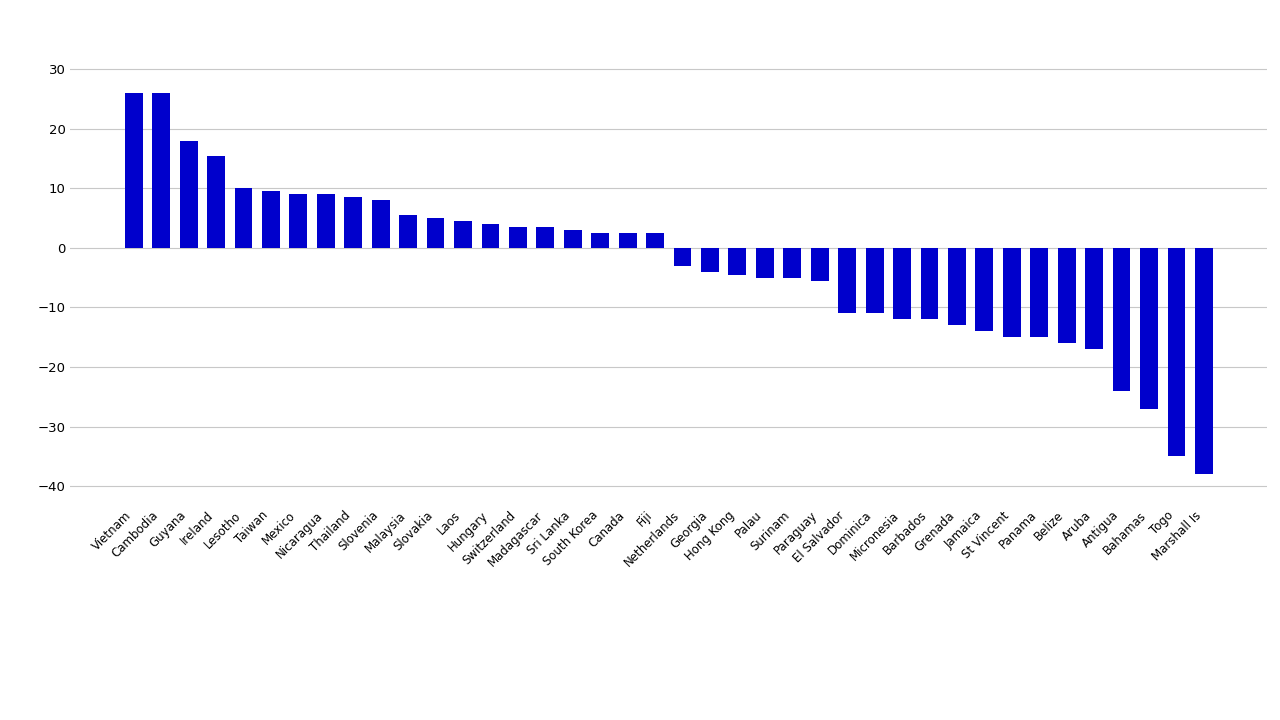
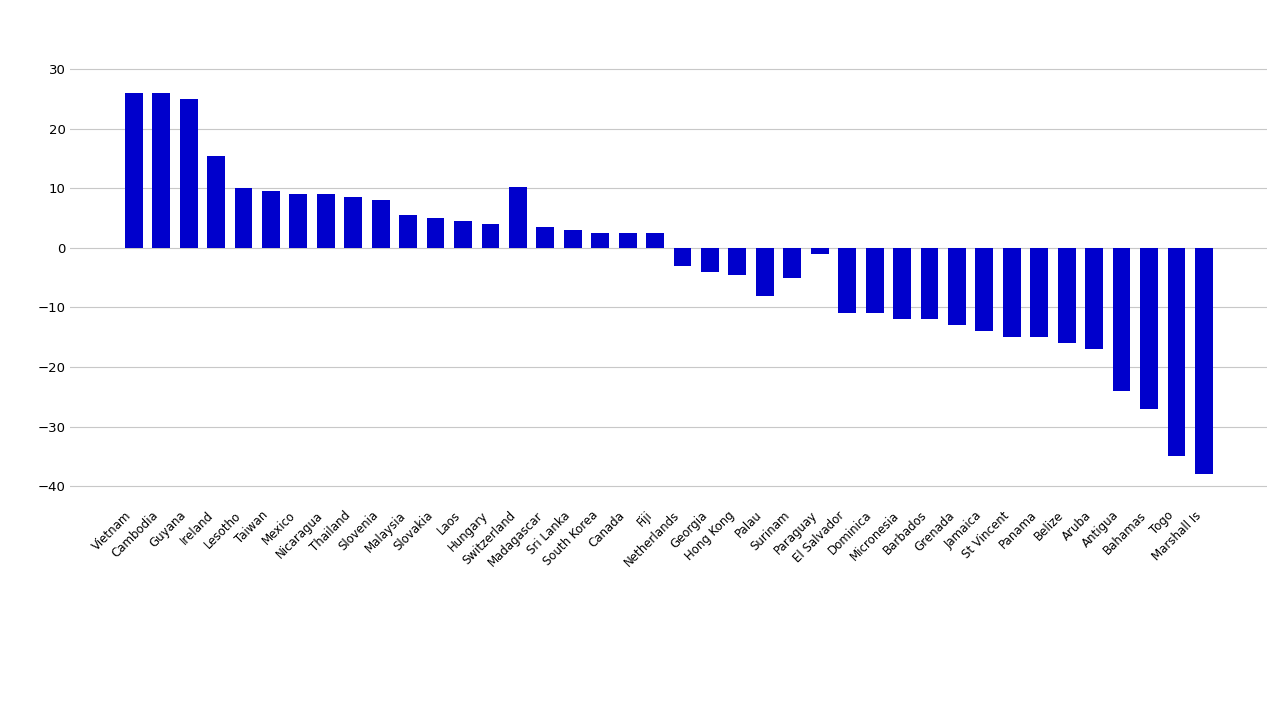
Guyana: 18.0 -> 25.0
Switzerland: 3.5 -> 10.2
Palau: -5.0 -> -8.0
Paraguay: -5.5 -> -1.0
